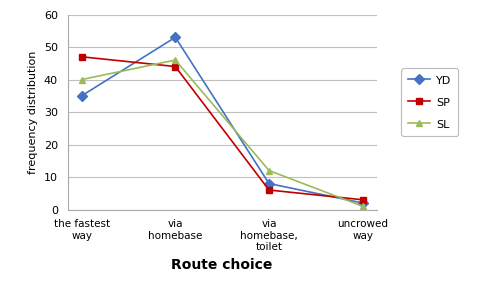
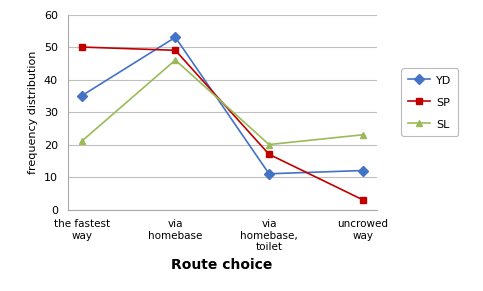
SP/the fastest way: 47 -> 50
SL/the fastest way: 40 -> 21
SP/via homebase: 44 -> 49
YD/via homebase, toilet: 8 -> 11
SP/via homebase, toilet: 6 -> 17
SL/via homebase, toilet: 12 -> 20
YD/uncrowed way: 2 -> 12
SL/uncrowed way: 1 -> 23
